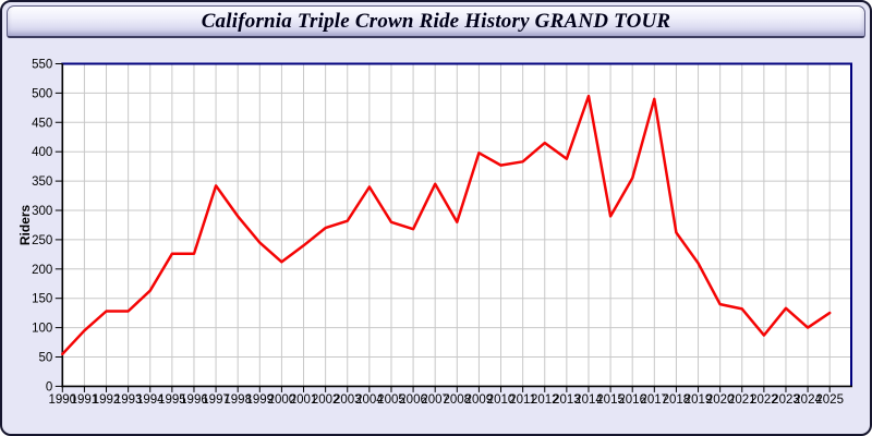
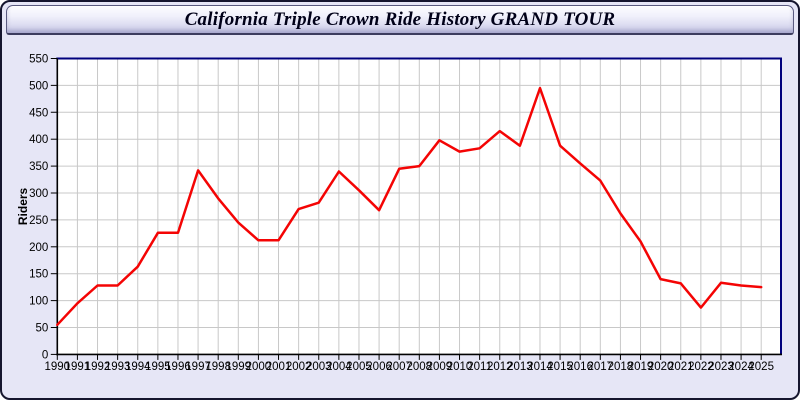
2001: 240 -> 210
2005: 280 -> 300
2008: 280 -> 350
2015: 290 -> 390
2017: 490 -> 320
2024: 100 -> 130
